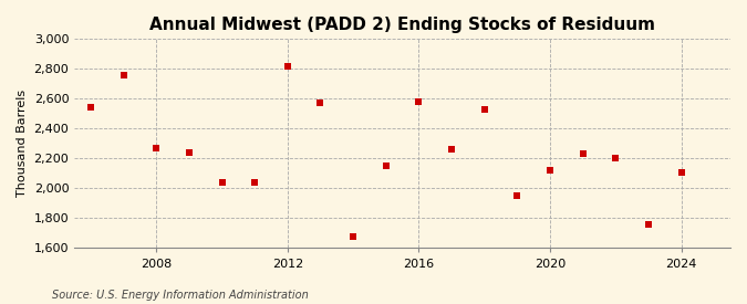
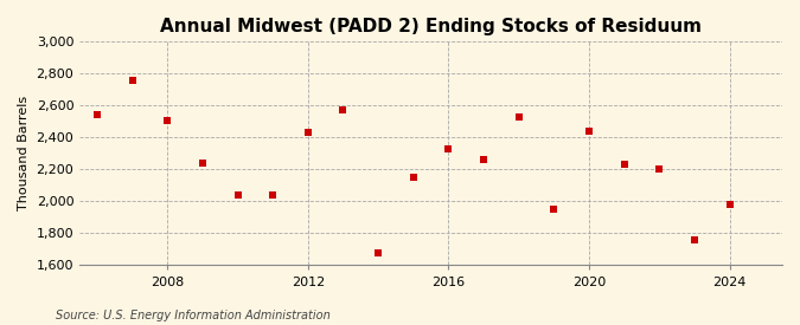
2008: 2,270 -> 2,510
2012: 2,820 -> 2,430
2016: 2,580 -> 2,330
2020: 2,120 -> 2,440
2024: 2,110 -> 1,980
